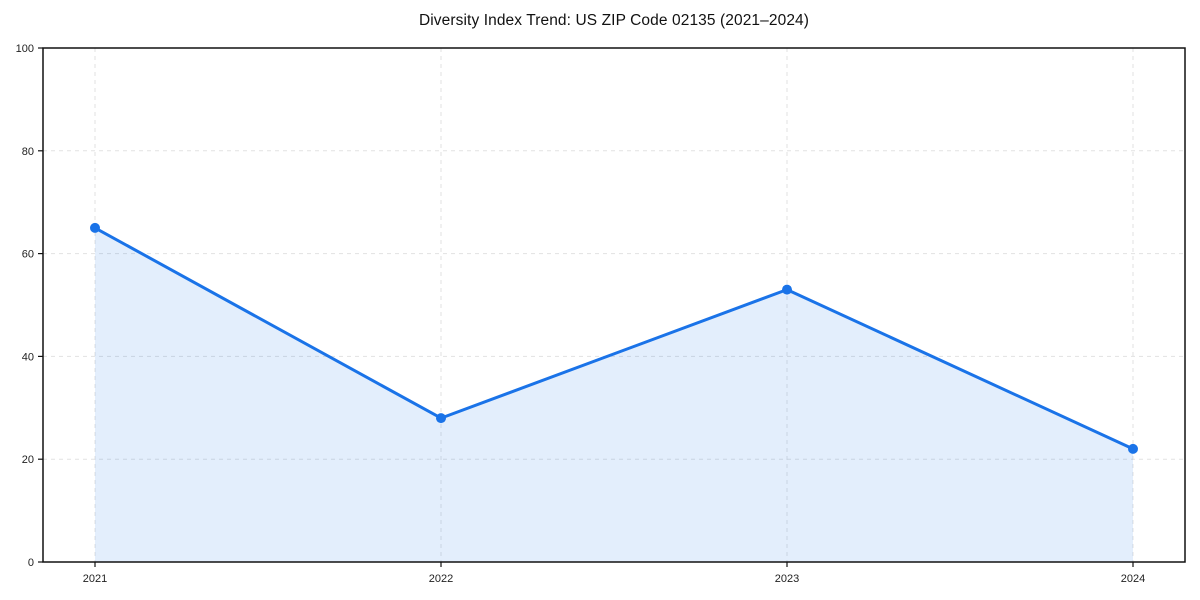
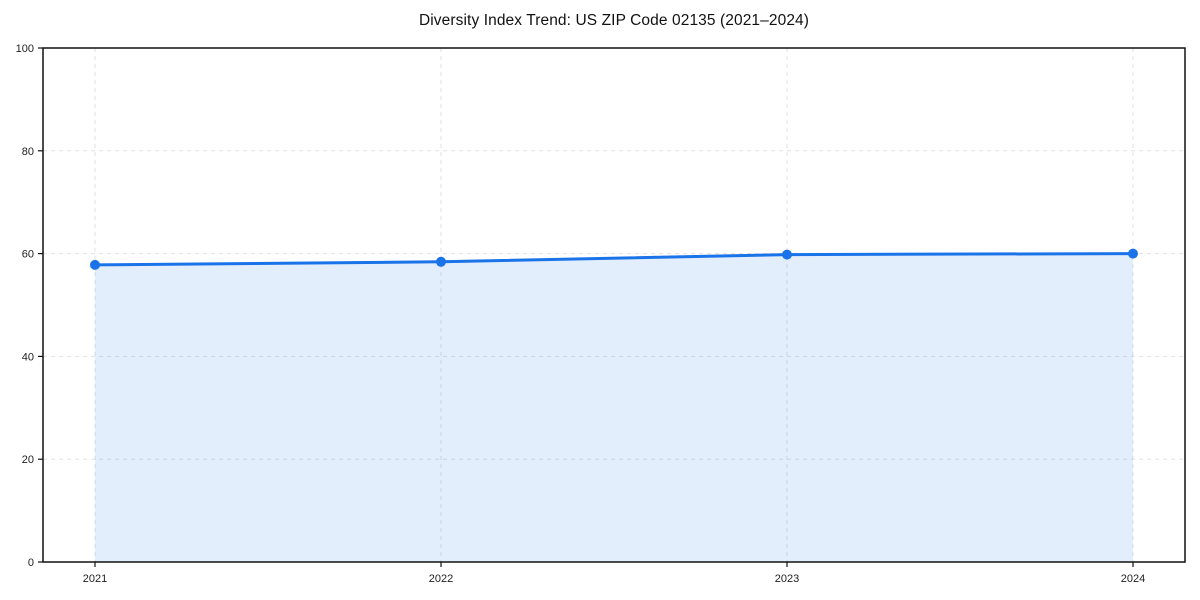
2021: 65 -> 58
2022: 28 -> 58
2023: 53 -> 60
2024: 22 -> 60
